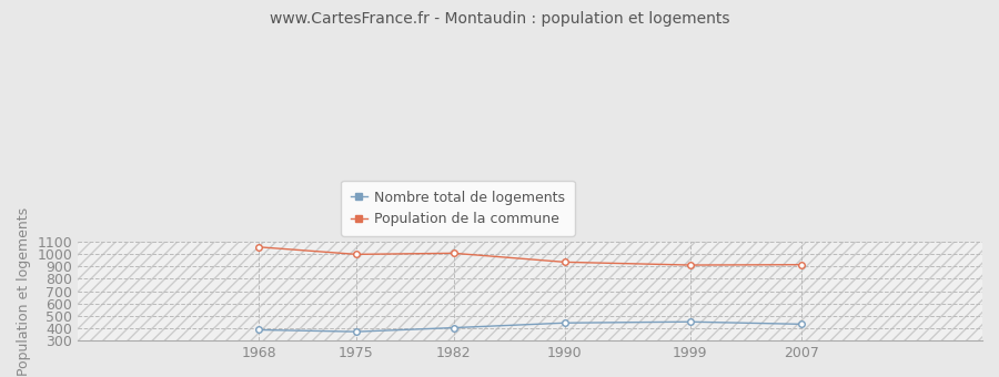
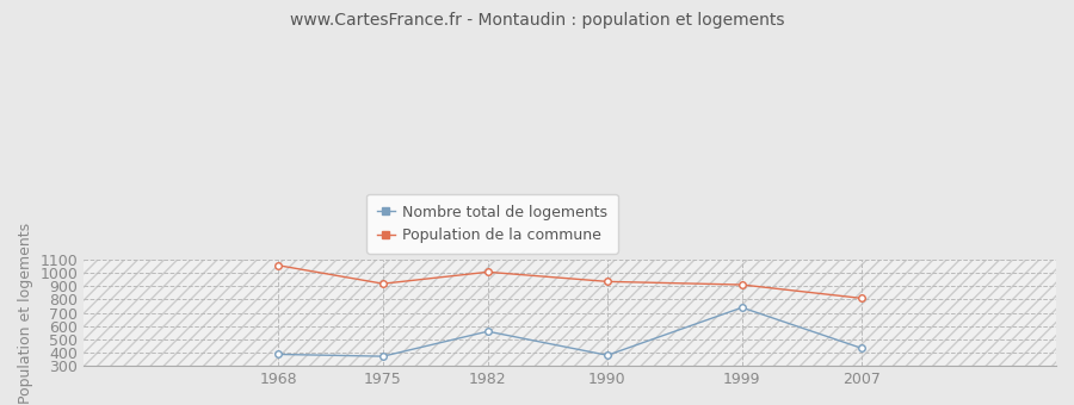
Population de la commune/1975: 1000 -> 920
Nombre total de logements/1982: 400 -> 560
Nombre total de logements/1990: 440 -> 380
Nombre total de logements/1999: 450 -> 740
Population de la commune/2007: 920 -> 810
